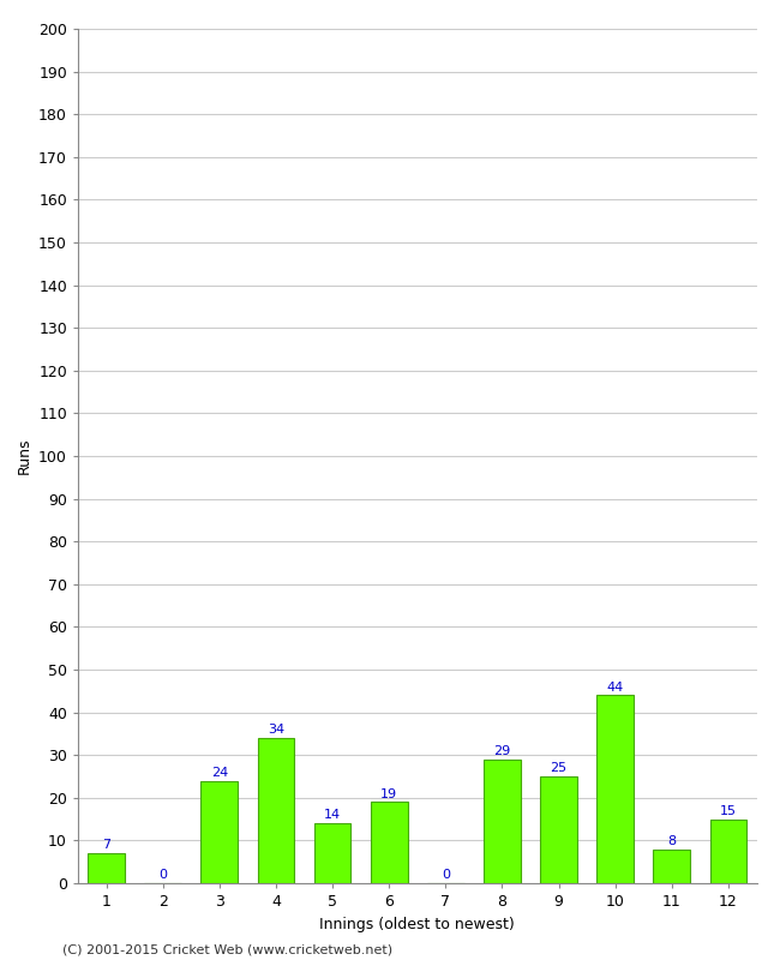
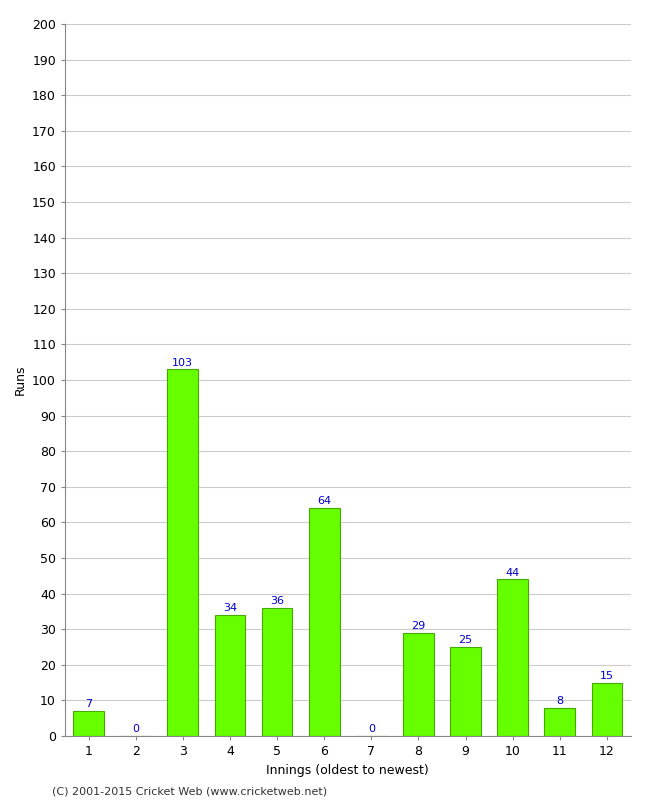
3: 24 -> 103
5: 14 -> 36
6: 19 -> 64
